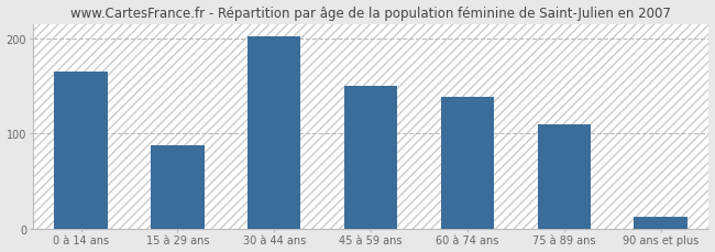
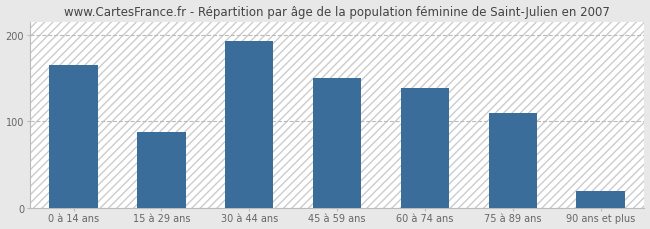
30 à 44 ans: 202 -> 192
90 ans et plus: 12 -> 20
